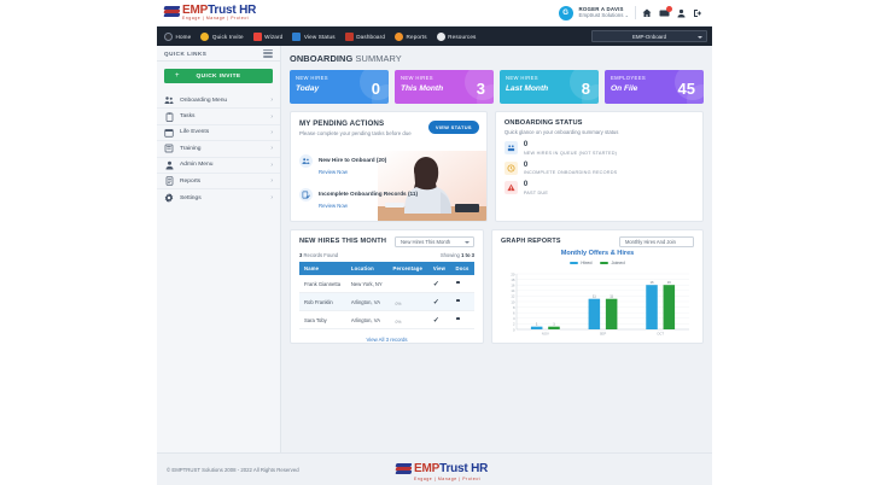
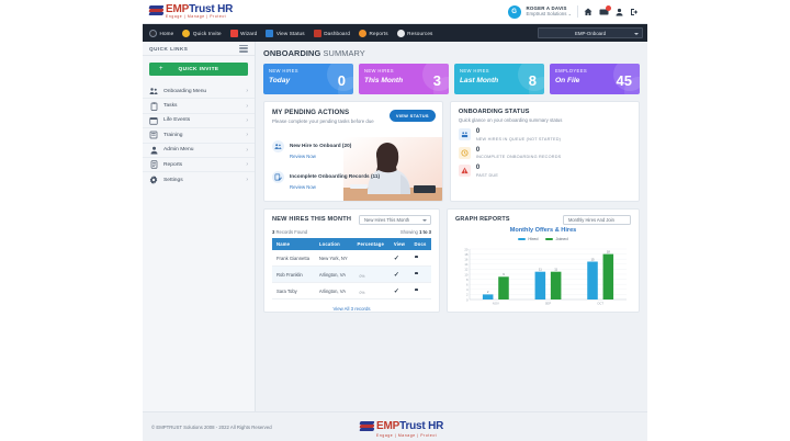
Hired/NOV: 1 -> 2
Joined/NOV: 1 -> 9
Hired/OCT: 16 -> 15
Joined/OCT: 16 -> 18
